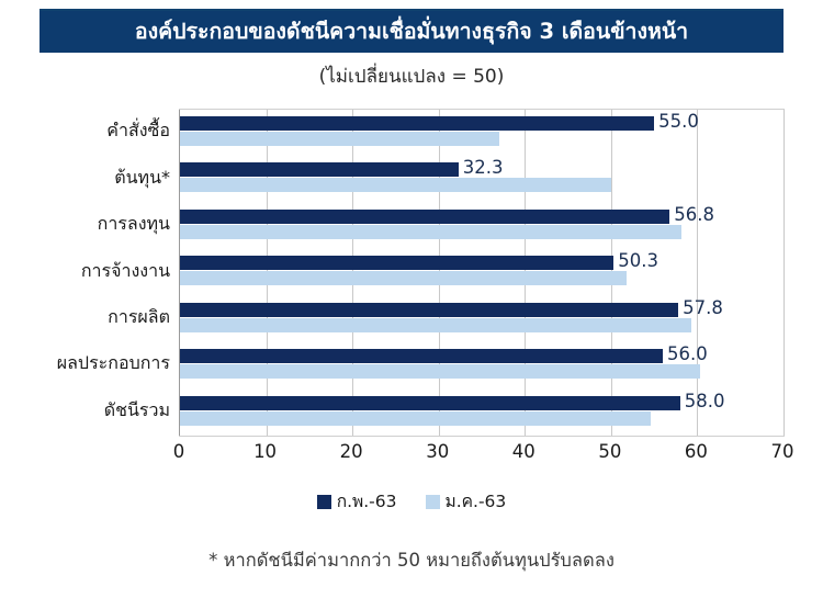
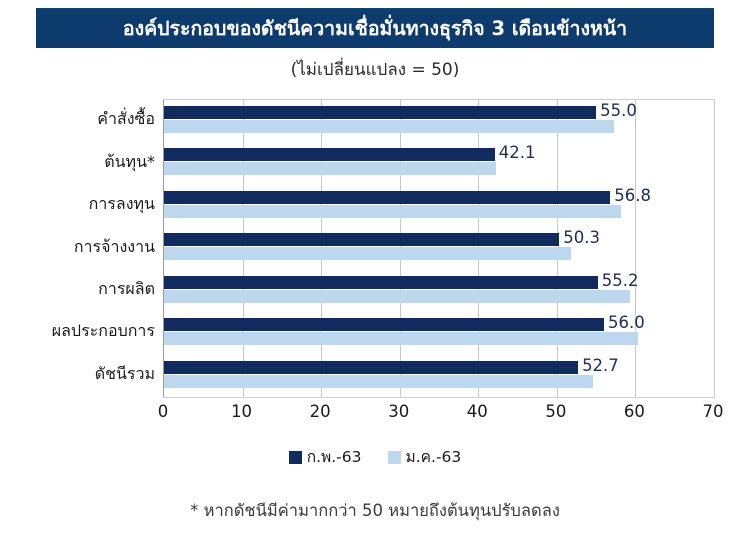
ม.ค.-63/คำสั่งซื้อ: 37 -> 57
ก.พ.-63/ต้นทุน*: 32.3 -> 42.1
ม.ค.-63/ต้นทุน*: 50 -> 42
ก.พ.-63/การผลิต: 57.8 -> 55.2
ก.พ.-63/ดัชนีรวม: 58.0 -> 52.7
